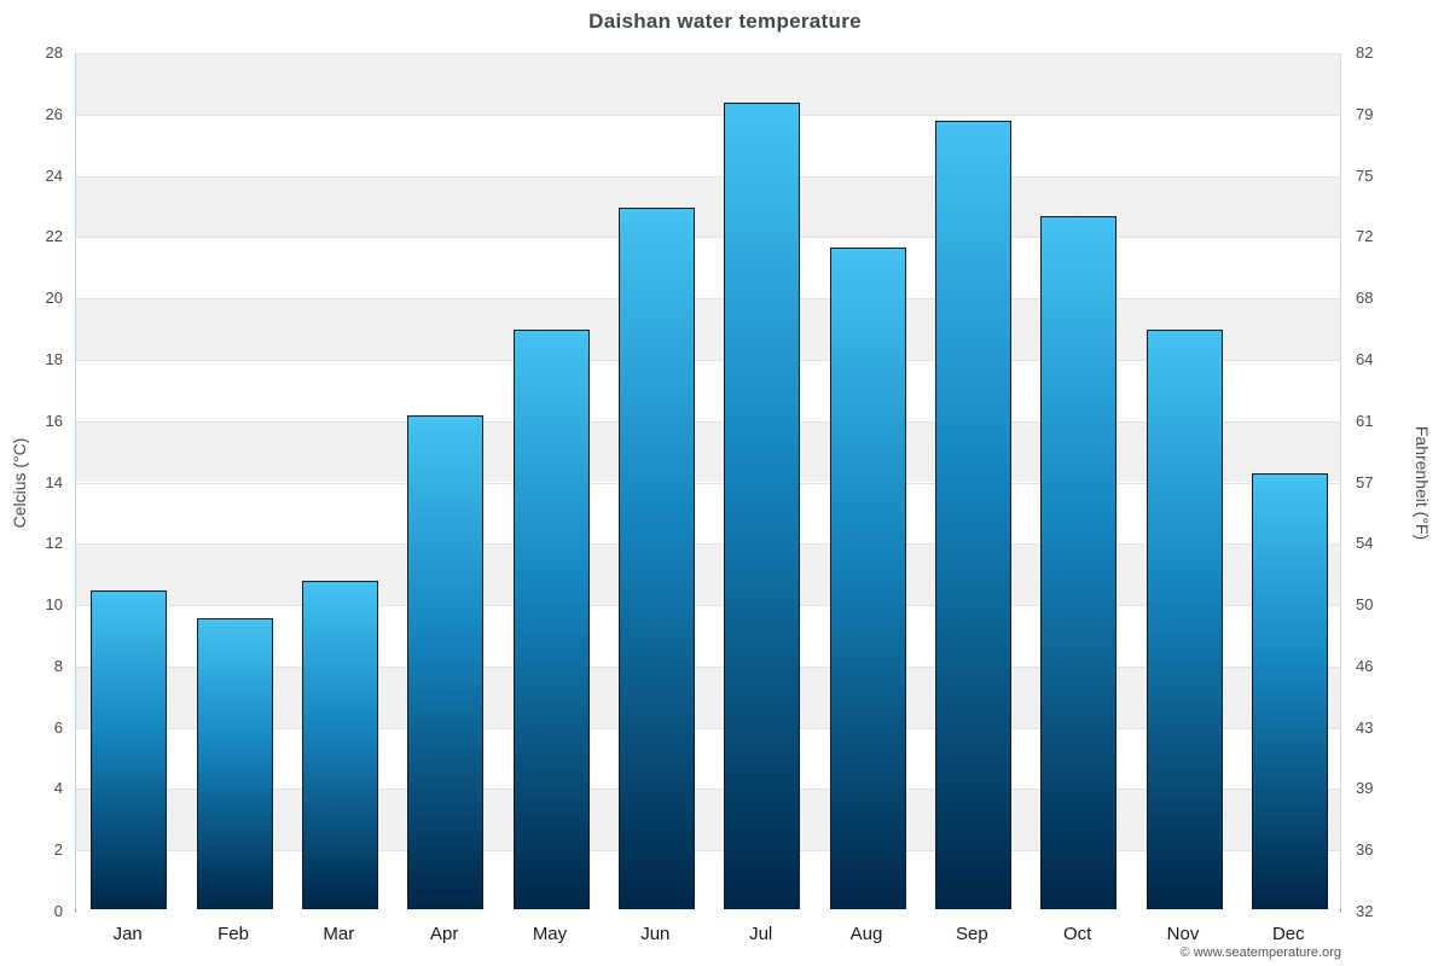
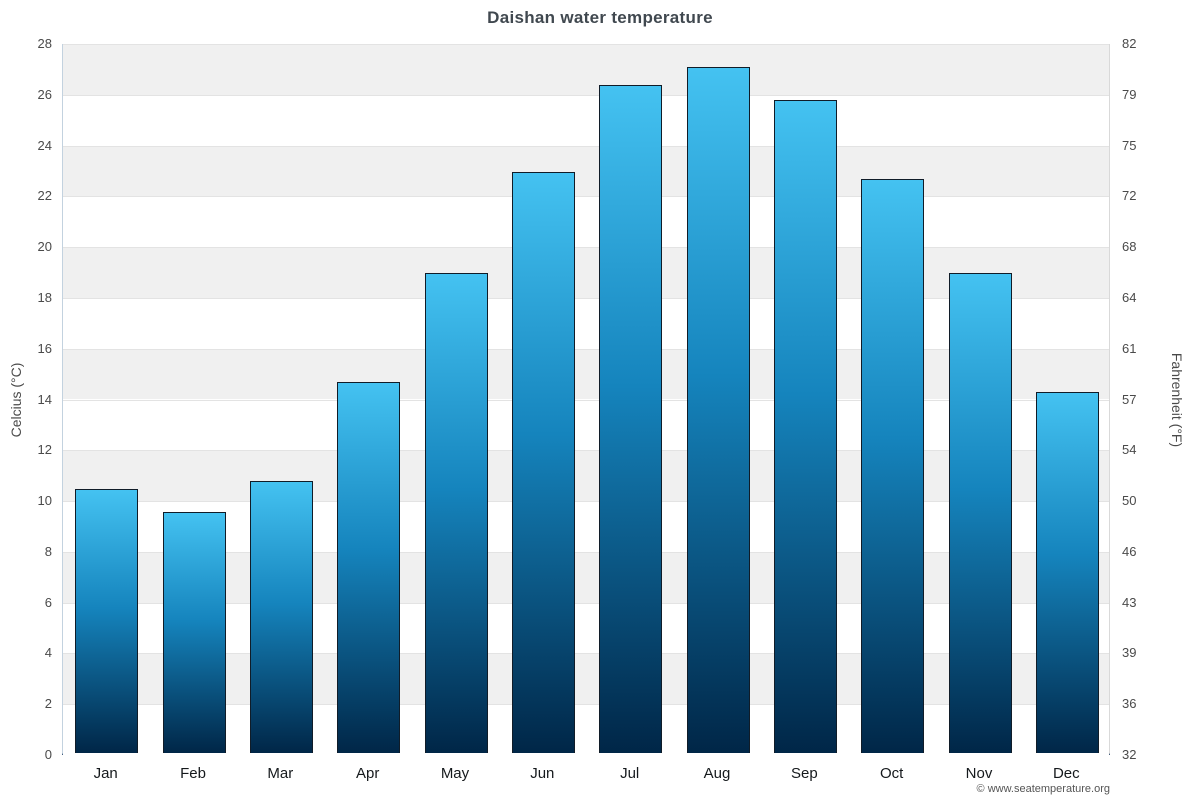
Apr: 16.1 -> 14.6
Aug: 21.6 -> 27.0
